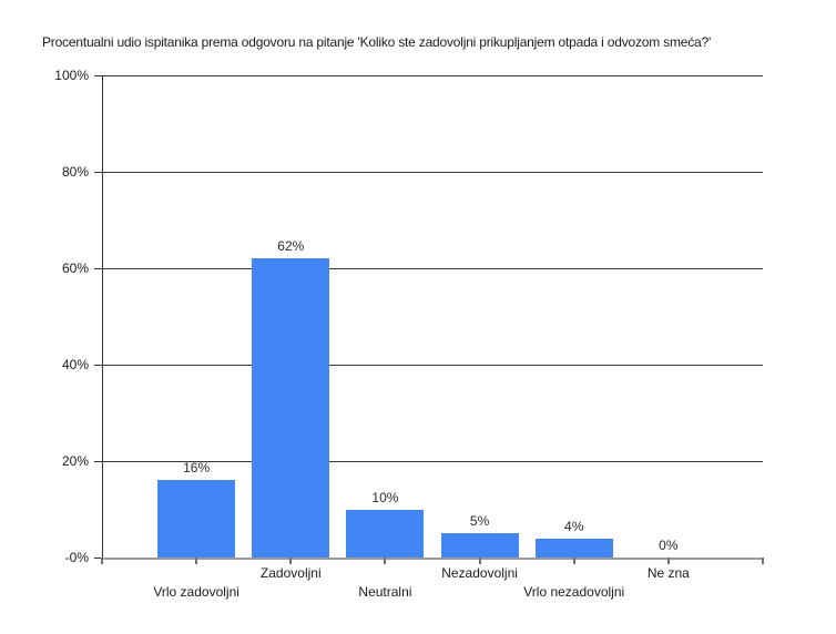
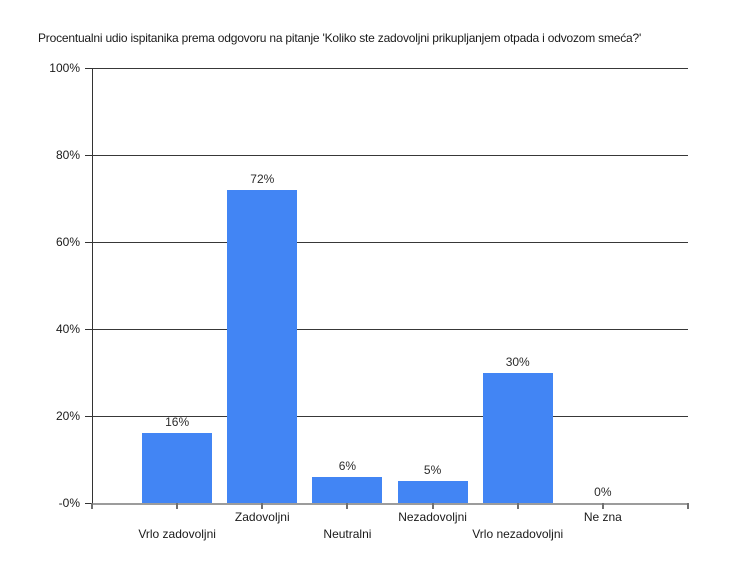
Zadovoljni: 62% -> 72%
Neutralni: 10% -> 6%
Vrlo nezadovoljni: 4% -> 30%
